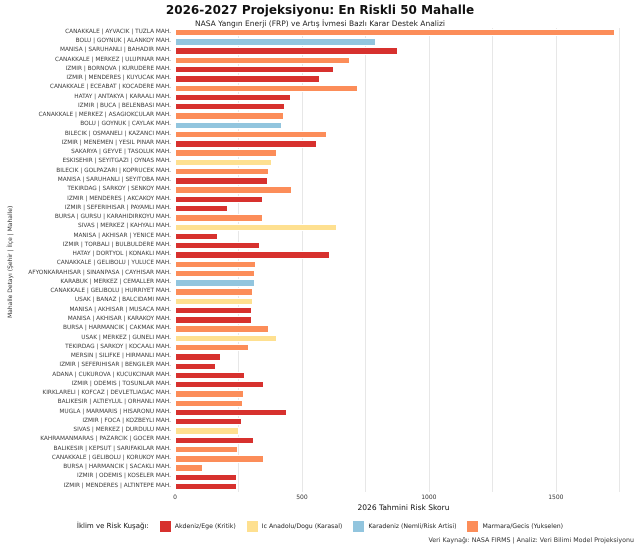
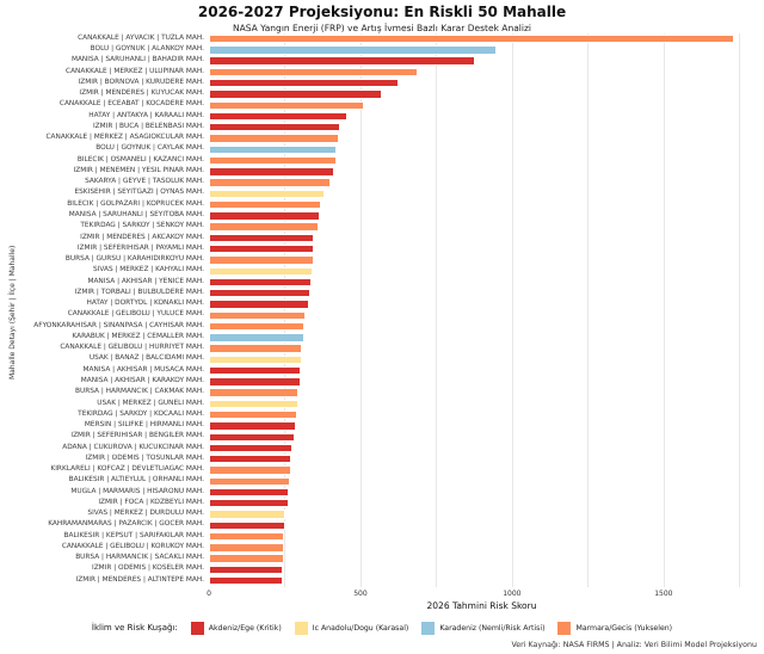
BOLU | GOYNUK | ALANKOY MAH.: 790 -> 950
CANAKKALE | ECEABAT | KOCADERE MAH.: 720 -> 510
BILECIK | OSMANELI | KAZANCI MAH.: 600 -> 420
IZMIR | MENEMEN | YESIL PINAR MAH.: 560 -> 410
TEKIRDAG | SARKOY | SENKOY MAH.: 460 -> 360
IZMIR | SEFERIHISAR | PAYAMLI MAH.: 210 -> 350
SIVAS | MERKEZ | KAHYALI MAH.: 640 -> 340
MANISA | AKHISAR | YENICE MAH.: 170 -> 340
HATAY | DORTYOL | KONAKLI MAH.: 610 -> 330
BURSA | HARMANCIK | CAKMAK MAH.: 370 -> 300
USAK | MERKEZ | GUNELI MAH.: 400 -> 290
MERSIN | SILIFKE | HIRMANLI MAH.: 180 -> 290
IZMIR | SEFERIHISAR | BENGILER MAH.: 160 -> 280
IZMIR | ODEMIS | TOSUNLAR MAH.: 350 -> 270
MUGLA | MARMARIS | HISARONU MAH.: 440 -> 260
KAHRAMANMARAS | PAZARCIK | GOCER MAH.: 310 -> 250
CANAKKALE | GELIBOLU | KORUKOY MAH.: 350 -> 250
BURSA | HARMANCIK | SACAKLI MAH.: 110 -> 250
